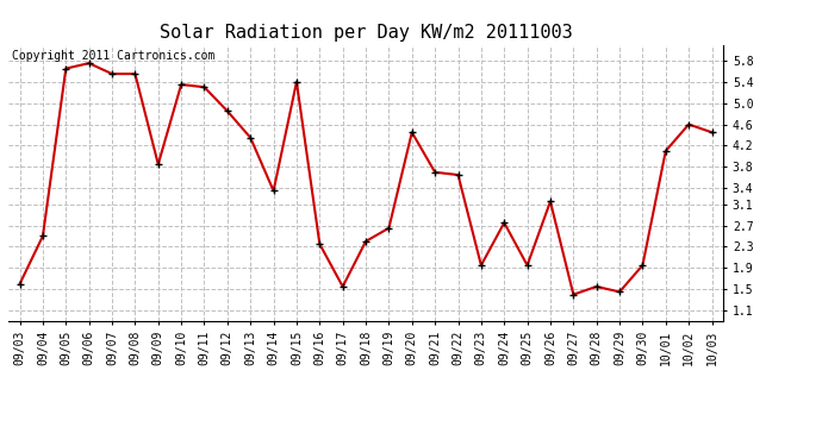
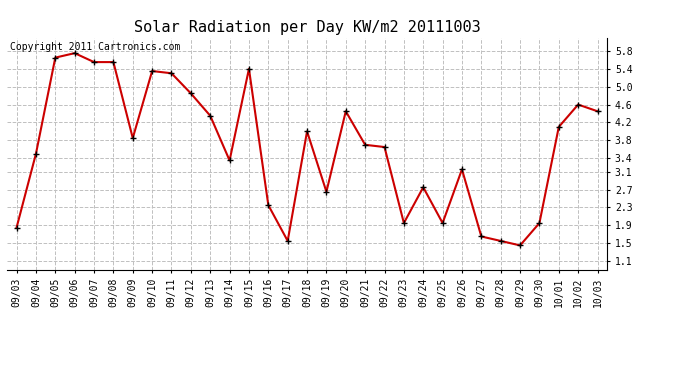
09/03: 1.60 -> 1.85
09/04: 2.50 -> 3.50
09/18: 2.40 -> 4.00
09/27: 1.40 -> 1.65
